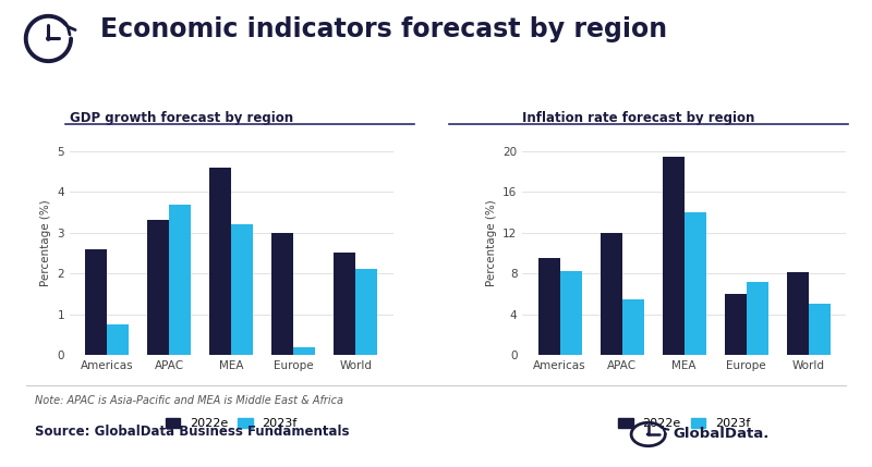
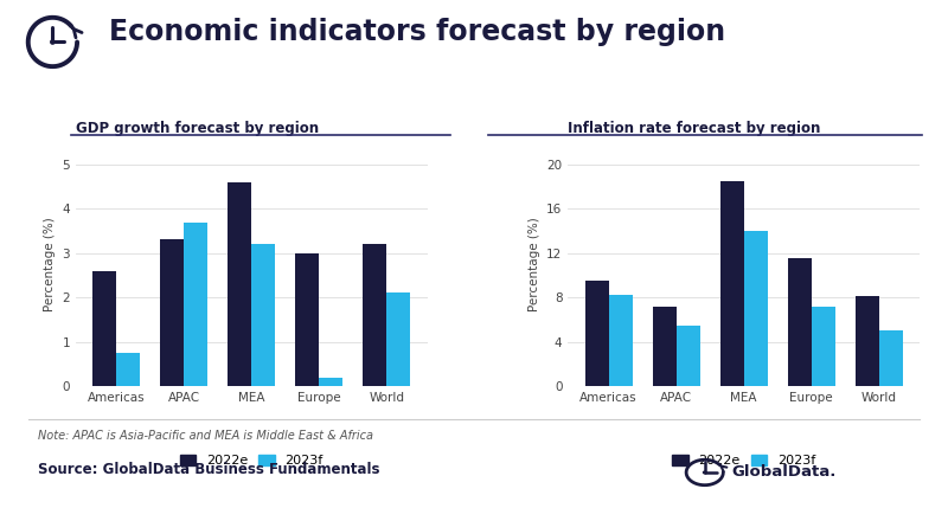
GDP growth forecast by region/2022e/World: 2.5 -> 3.2
Inflation rate forecast by region/2022e/APAC: 12.0 -> 7.2
Inflation rate forecast by region/2022e/MEA: 19.4 -> 18.5
Inflation rate forecast by region/2022e/Europe: 6.0 -> 11.5
